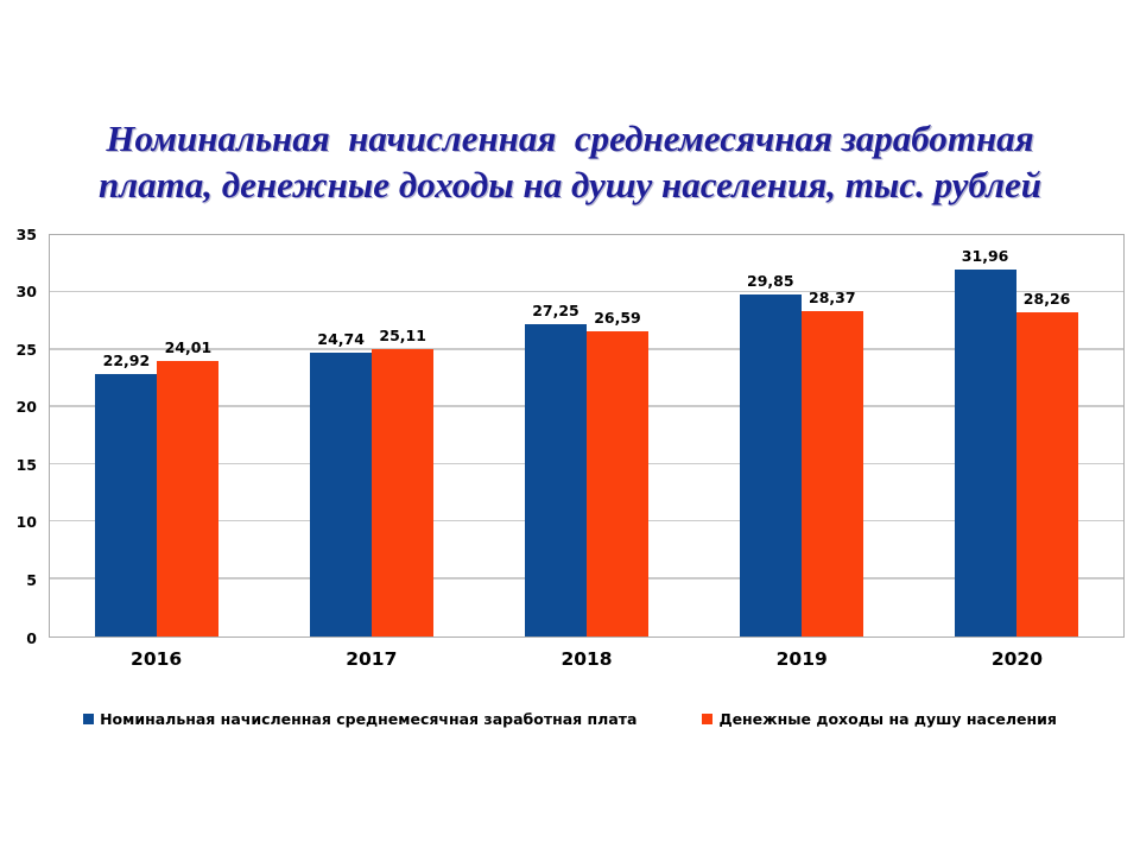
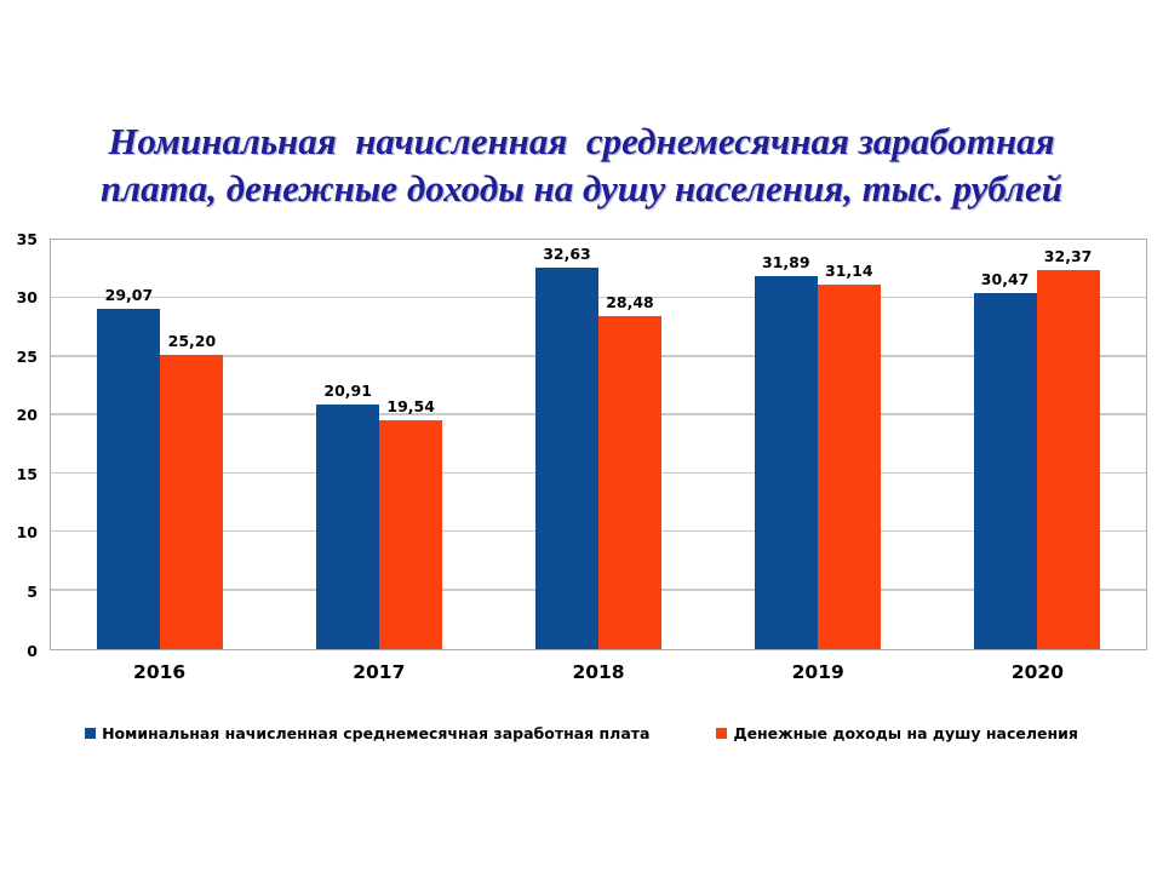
Номинальная начисленная среднемесячная заработная плата/2016: 22,92 -> 29,07
Денежные доходы на душу населения/2016: 24,01 -> 25,20
Номинальная начисленная среднемесячная заработная плата/2017: 24,74 -> 20,91
Денежные доходы на душу населения/2017: 25,11 -> 19,54
Номинальная начисленная среднемесячная заработная плата/2018: 27,25 -> 32,63
Денежные доходы на душу населения/2018: 26,59 -> 28,48
Номинальная начисленная среднемесячная заработная плата/2019: 29,85 -> 31,89
Денежные доходы на душу населения/2019: 28,37 -> 31,14
Номинальная начисленная среднемесячная заработная плата/2020: 31,96 -> 30,47
Денежные доходы на душу населения/2020: 28,26 -> 32,37
